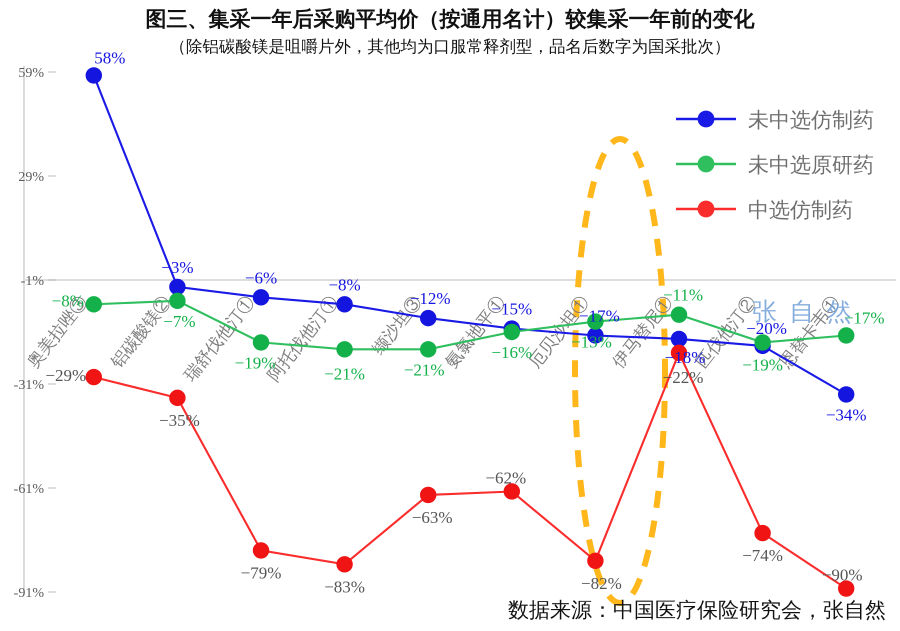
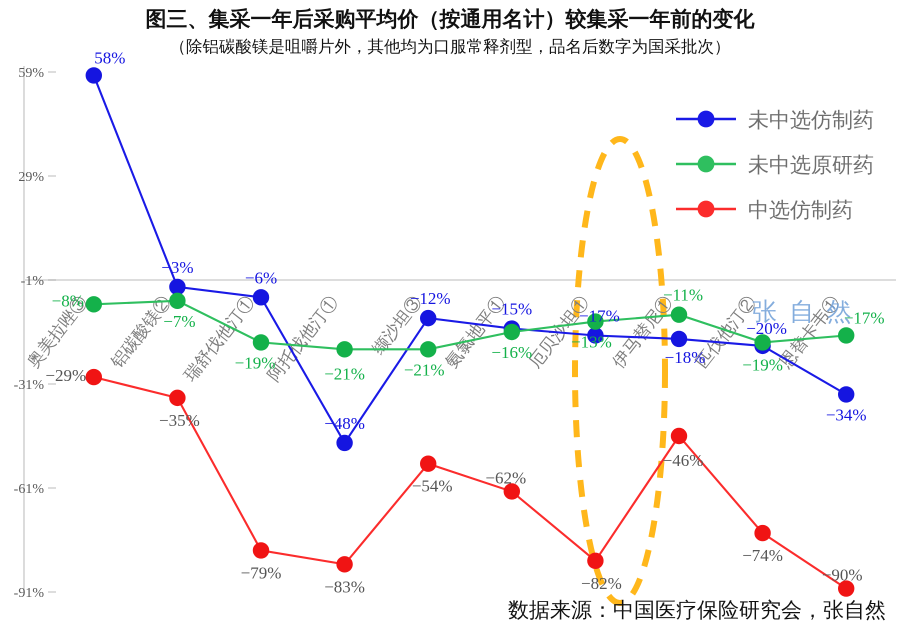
未中选仿制药/阿托伐他汀①: −8% -> −48%
中选仿制药/缬沙坦③: −63% -> −54%
中选仿制药/伊马替尼①: −22% -> −46%
